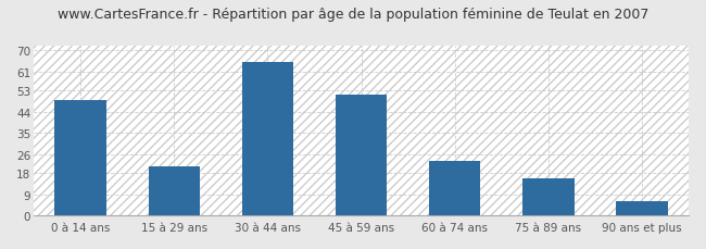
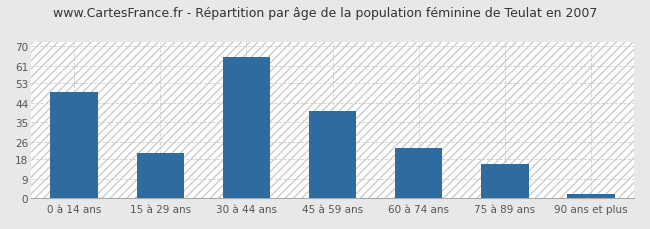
45 à 59 ans: 51 -> 40
90 ans et plus: 6 -> 2
